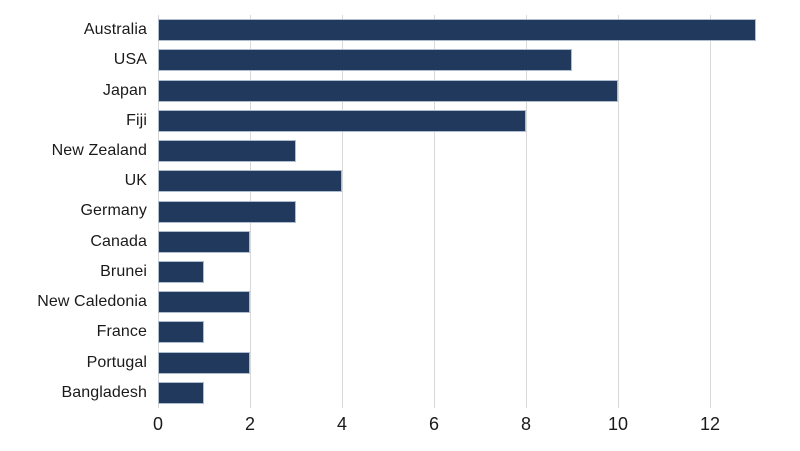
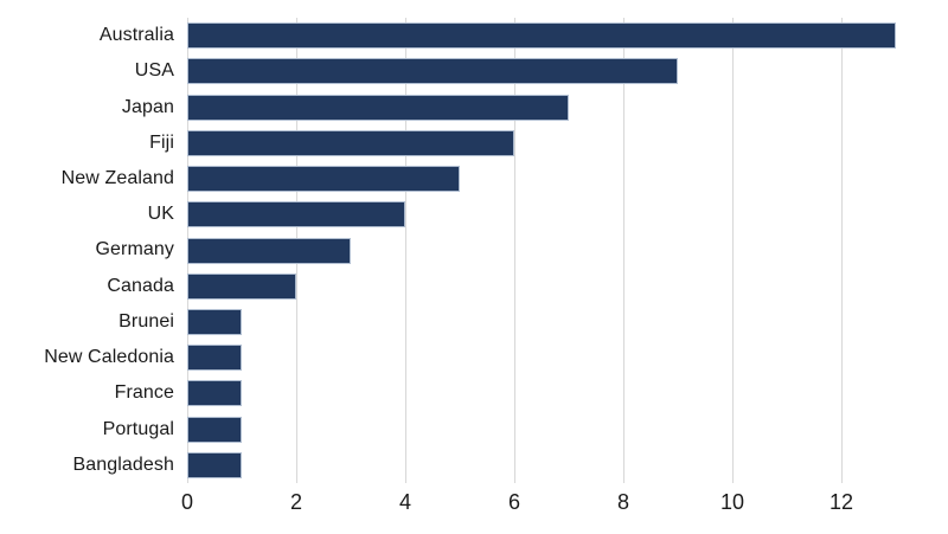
Japan: 10 -> 7
Fiji: 8 -> 6
New Zealand: 3 -> 5
New Caledonia: 2 -> 1
Portugal: 2 -> 1
